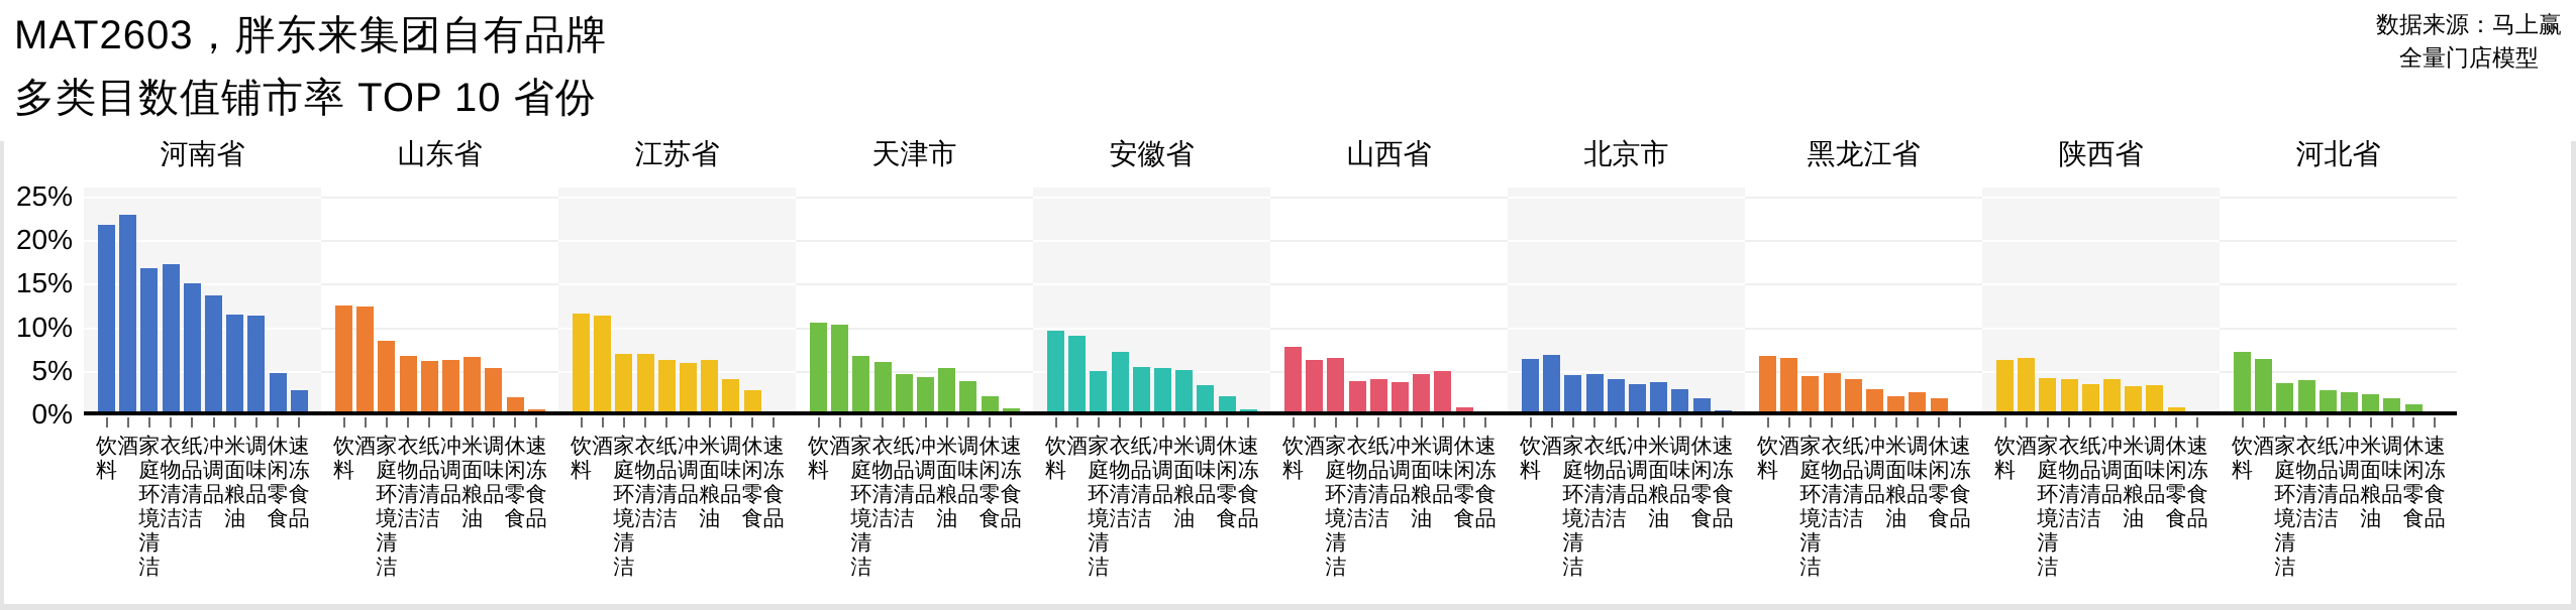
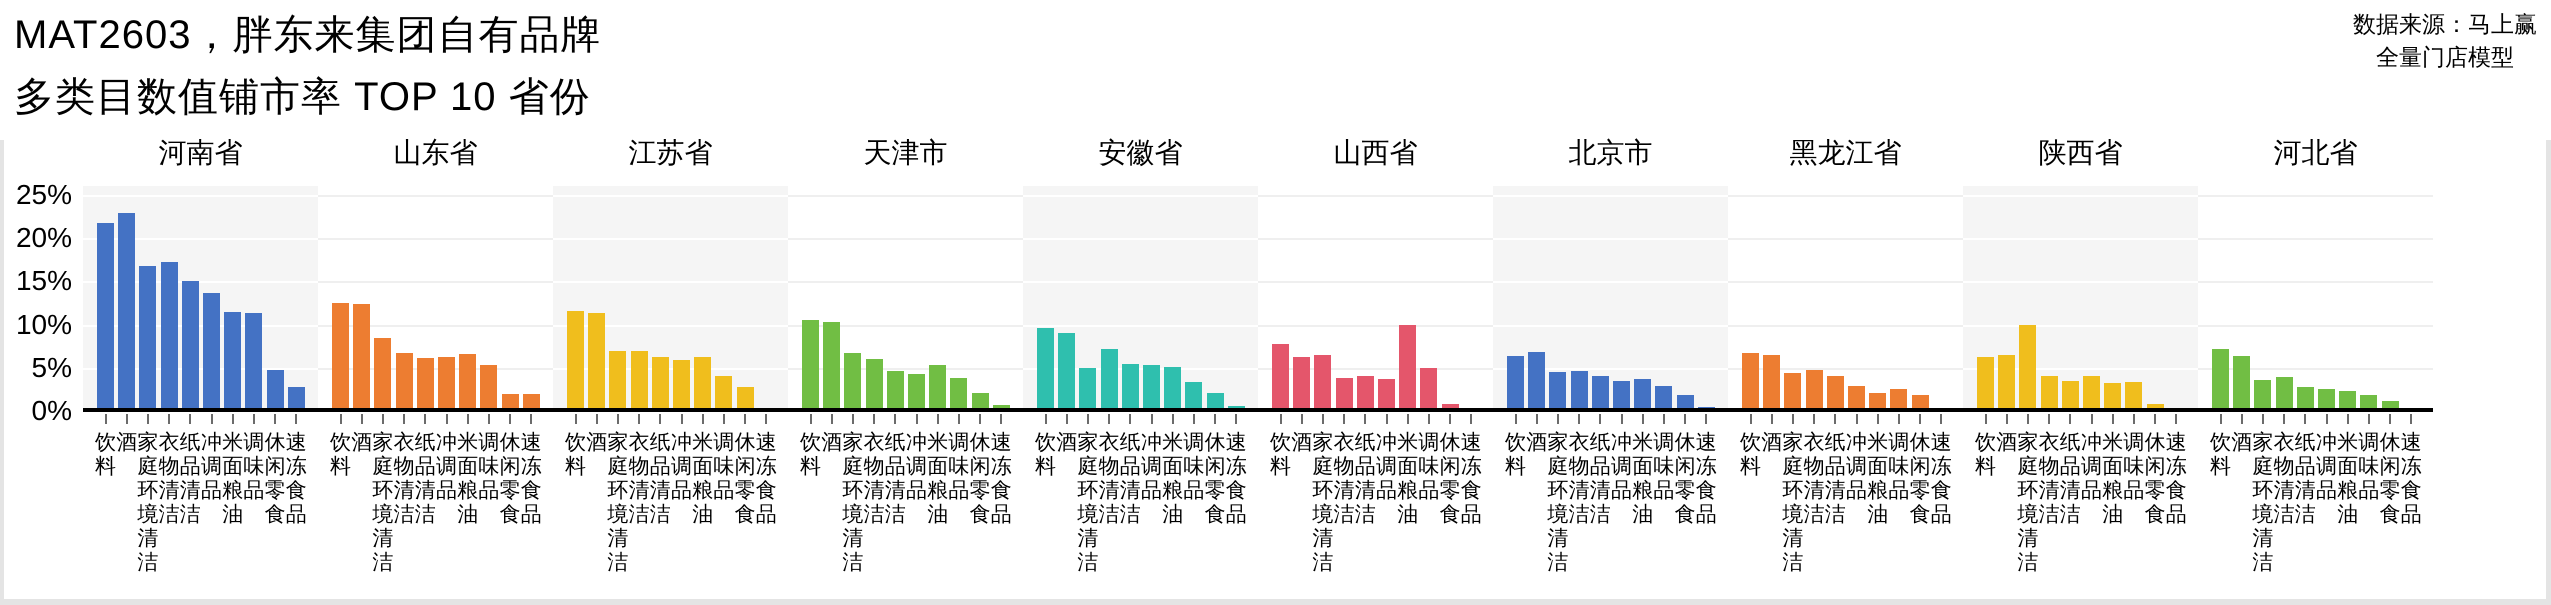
陕西省/家庭环境清洁: 4% -> 10%
山西省/米面粮油: 5% -> 10%
山东省/速冻食品: 1% -> 2%
